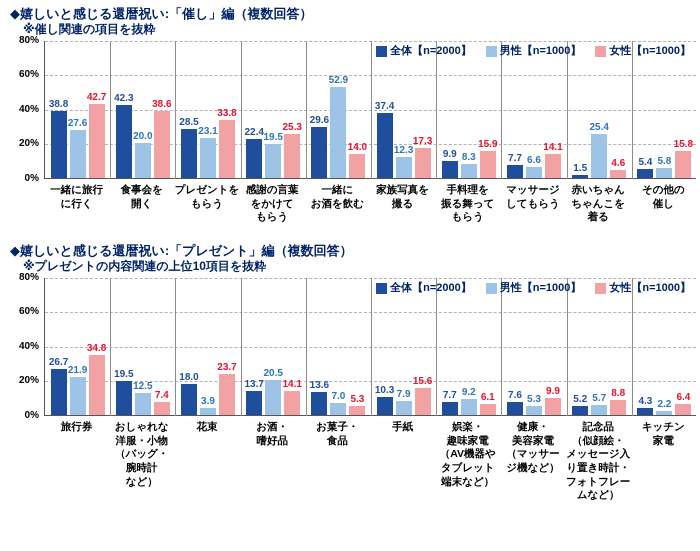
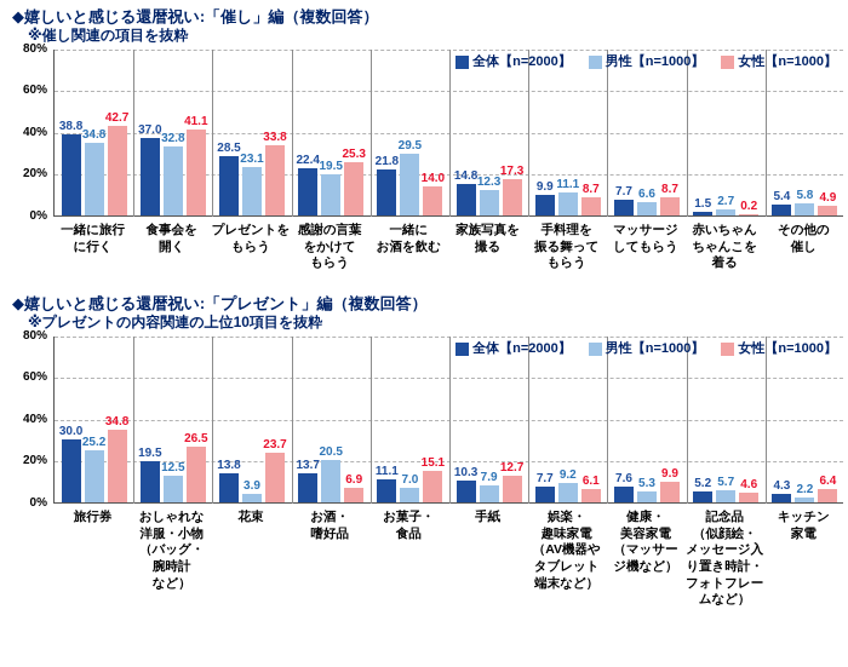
◆嬉しいと感じる還暦祝い:「催し」編（複数回答）/男性【n=1000】/一緒に旅行 に行く: 27.6 -> 34.8
◆嬉しいと感じる還暦祝い:「催し」編（複数回答）/全体【n=2000】/食事会を 開く: 42.3 -> 37.0
◆嬉しいと感じる還暦祝い:「催し」編（複数回答）/男性【n=1000】/食事会を 開く: 20.0 -> 32.8
◆嬉しいと感じる還暦祝い:「催し」編（複数回答）/女性【n=1000】/食事会を 開く: 38.6 -> 41.1
◆嬉しいと感じる還暦祝い:「催し」編（複数回答）/全体【n=2000】/一緒に お酒を飲む: 29.6 -> 21.8
◆嬉しいと感じる還暦祝い:「催し」編（複数回答）/男性【n=1000】/一緒に お酒を飲む: 52.9 -> 29.5
◆嬉しいと感じる還暦祝い:「催し」編（複数回答）/全体【n=2000】/家族写真を 撮る: 37.4 -> 14.8
◆嬉しいと感じる還暦祝い:「催し」編（複数回答）/男性【n=1000】/手料理を 振る舞って もらう: 8.3 -> 11.1
◆嬉しいと感じる還暦祝い:「催し」編（複数回答）/女性【n=1000】/手料理を 振る舞って もらう: 15.9 -> 8.7
◆嬉しいと感じる還暦祝い:「催し」編（複数回答）/女性【n=1000】/マッサージ してもらう: 14.1 -> 8.7
◆嬉しいと感じる還暦祝い:「催し」編（複数回答）/男性【n=1000】/赤いちゃん ちゃんこを 着る: 25.4 -> 2.7
◆嬉しいと感じる還暦祝い:「催し」編（複数回答）/女性【n=1000】/赤いちゃん ちゃんこを 着る: 4.6 -> 0.2
◆嬉しいと感じる還暦祝い:「催し」編（複数回答）/女性【n=1000】/その他の 催し: 15.8 -> 4.9
◆嬉しいと感じる還暦祝い:「プレゼント」編（複数回答）/全体【n=2000】/旅行券: 26.7 -> 30.0
◆嬉しいと感じる還暦祝い:「プレゼント」編（複数回答）/男性【n=1000】/旅行券: 21.9 -> 25.2
◆嬉しいと感じる還暦祝い:「プレゼント」編（複数回答）/女性【n=1000】/おしゃれな 洋服・小物 （バッグ・ 腕時計 など）: 7.4 -> 26.5
◆嬉しいと感じる還暦祝い:「プレゼント」編（複数回答）/全体【n=2000】/花束: 18.0 -> 13.8
◆嬉しいと感じる還暦祝い:「プレゼント」編（複数回答）/女性【n=1000】/お酒・ 嗜好品: 14.1 -> 6.9
◆嬉しいと感じる還暦祝い:「プレゼント」編（複数回答）/全体【n=2000】/お菓子・ 食品: 13.6 -> 11.1
◆嬉しいと感じる還暦祝い:「プレゼント」編（複数回答）/女性【n=1000】/お菓子・ 食品: 5.3 -> 15.1
◆嬉しいと感じる還暦祝い:「プレゼント」編（複数回答）/女性【n=1000】/手紙: 15.6 -> 12.7
◆嬉しいと感じる還暦祝い:「プレゼント」編（複数回答）/女性【n=1000】/記念品 （似顔絵・ メッセージ入 り置き時計・ フォトフレー ムなど）: 8.8 -> 4.6
